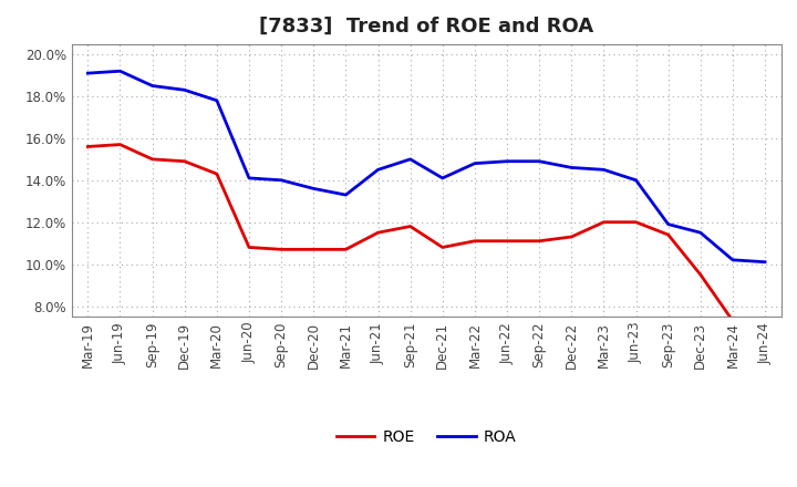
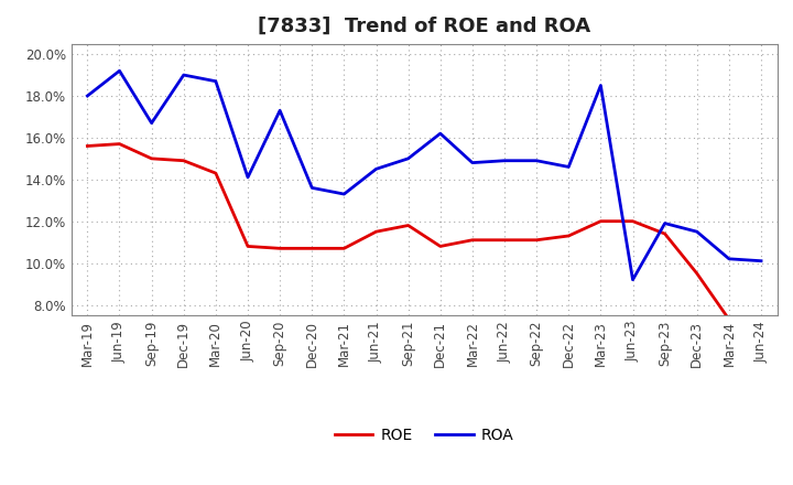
ROA/Mar-19: 19.1% -> 18.0%
ROA/Sep-19: 18.5% -> 16.7%
ROA/Dec-19: 18.3% -> 19.0%
ROA/Mar-20: 17.8% -> 18.7%
ROA/Sep-20: 14.0% -> 17.3%
ROA/Dec-21: 14.1% -> 16.2%
ROA/Mar-23: 14.5% -> 18.5%
ROA/Jun-23: 14.0% -> 9.2%
